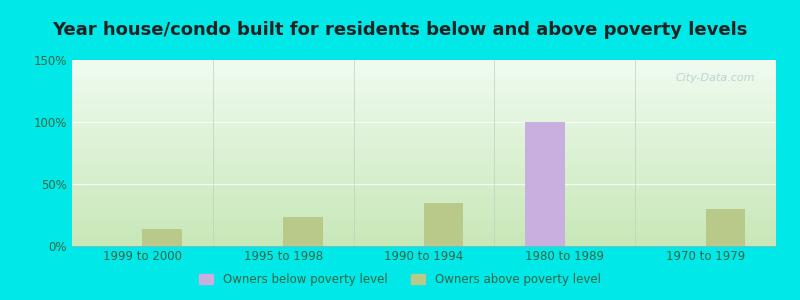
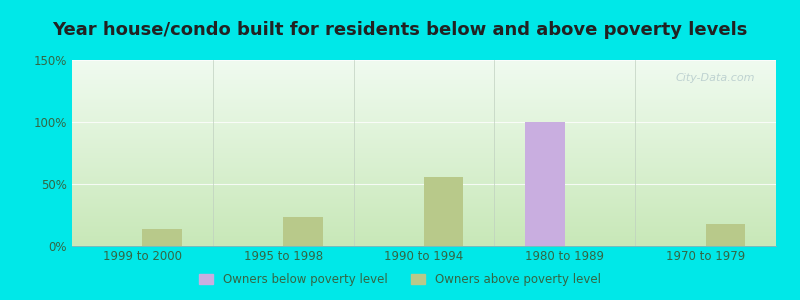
Owners above poverty level/1990 to 1994: 35% -> 56%
Owners above poverty level/1970 to 1979: 30% -> 18%
